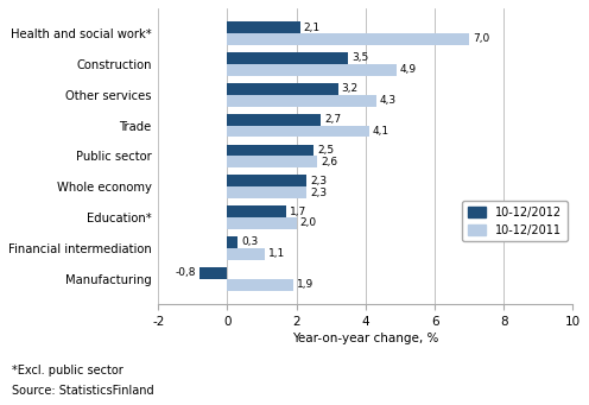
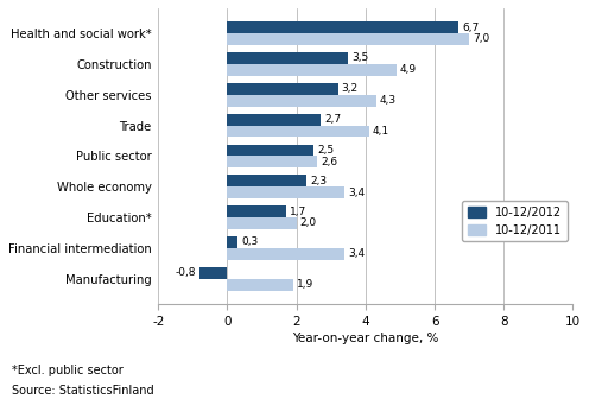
10-12/2012/Health and social work*: 2,1 -> 6,7
10-12/2011/Whole economy: 2,3 -> 3,4
10-12/2011/Financial intermediation: 1,1 -> 3,4
